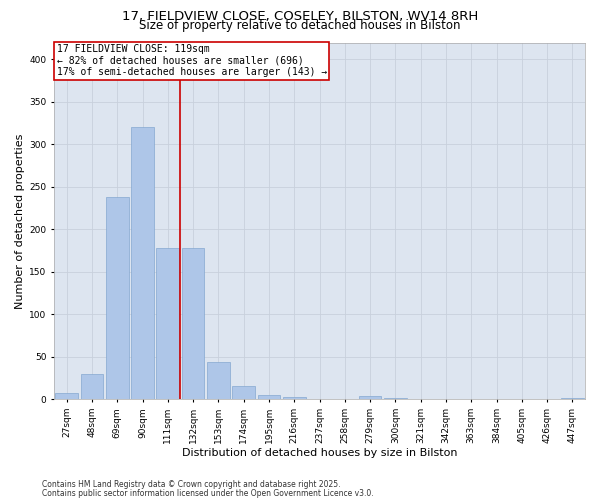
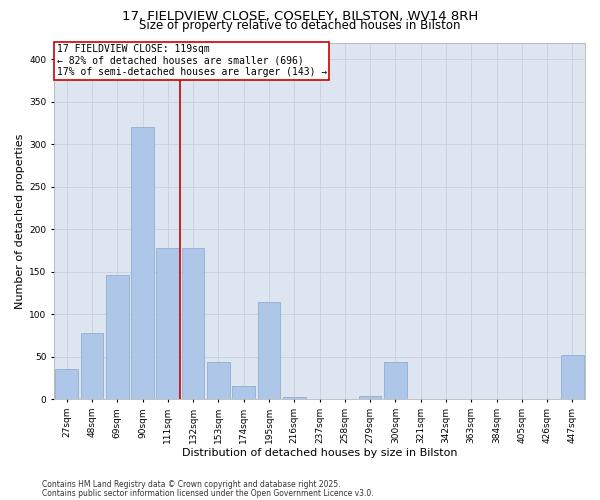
27sqm: 8 -> 36
48sqm: 30 -> 78
69sqm: 238 -> 146
195sqm: 5 -> 114
300sqm: 1 -> 44
447sqm: 2 -> 52
